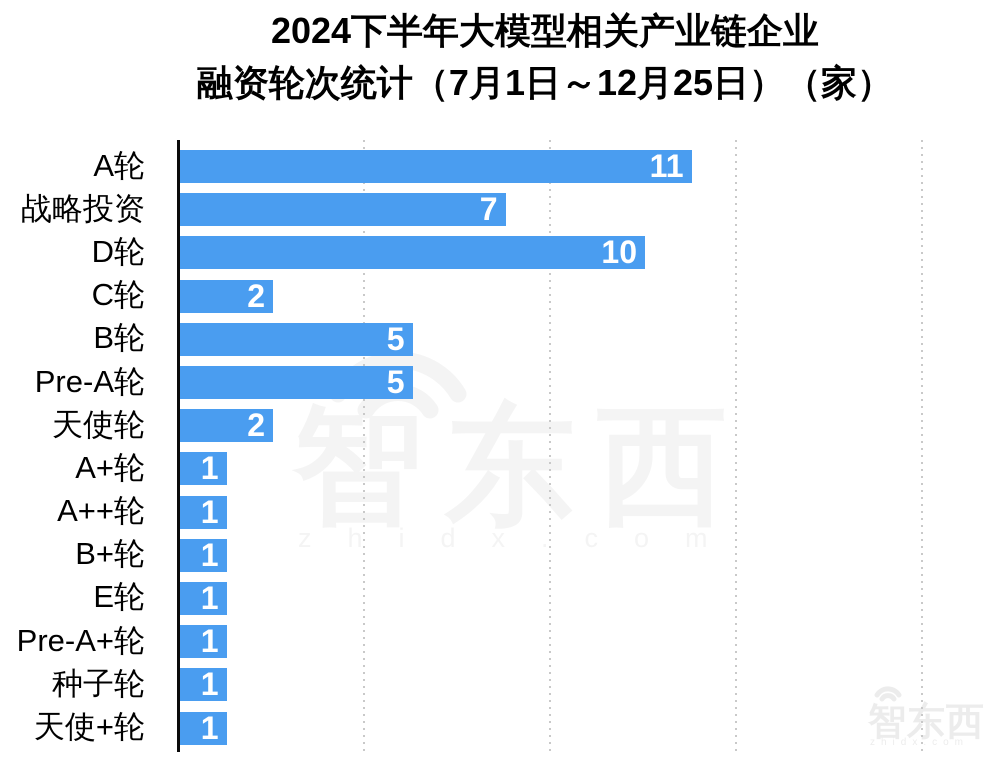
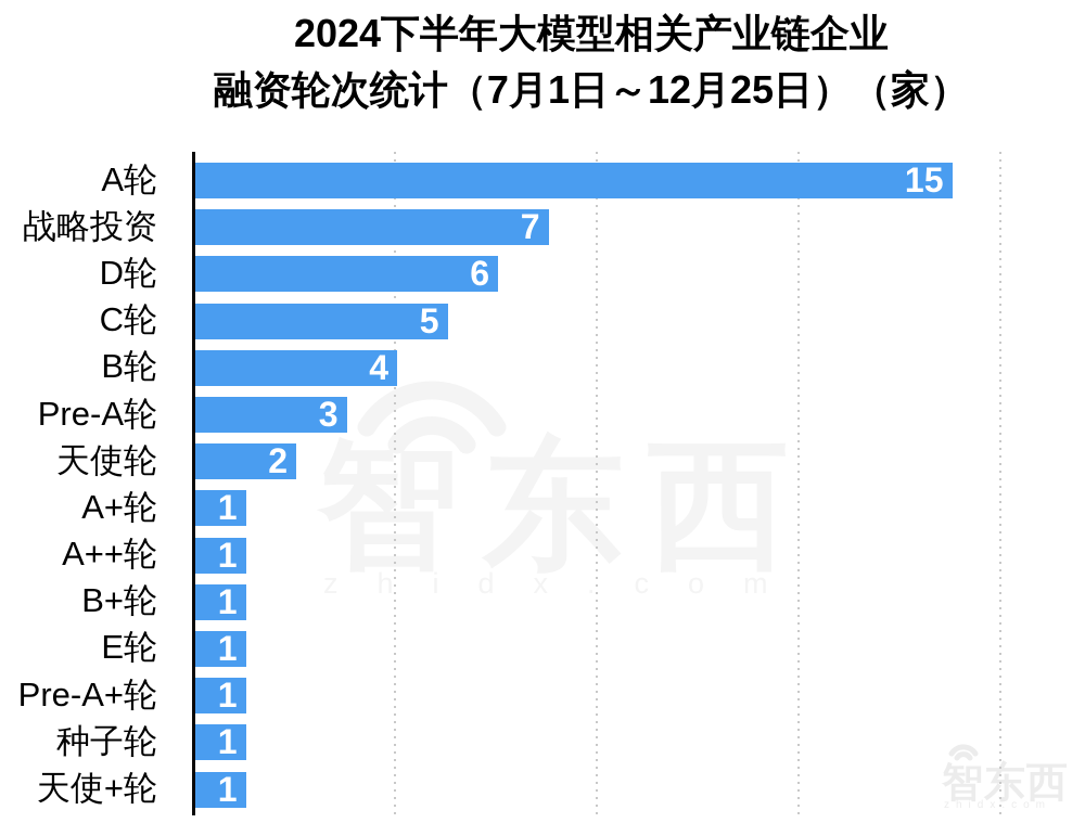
A轮: 11 -> 15
D轮: 10 -> 6
C轮: 2 -> 5
B轮: 5 -> 4
Pre-A轮: 5 -> 3
